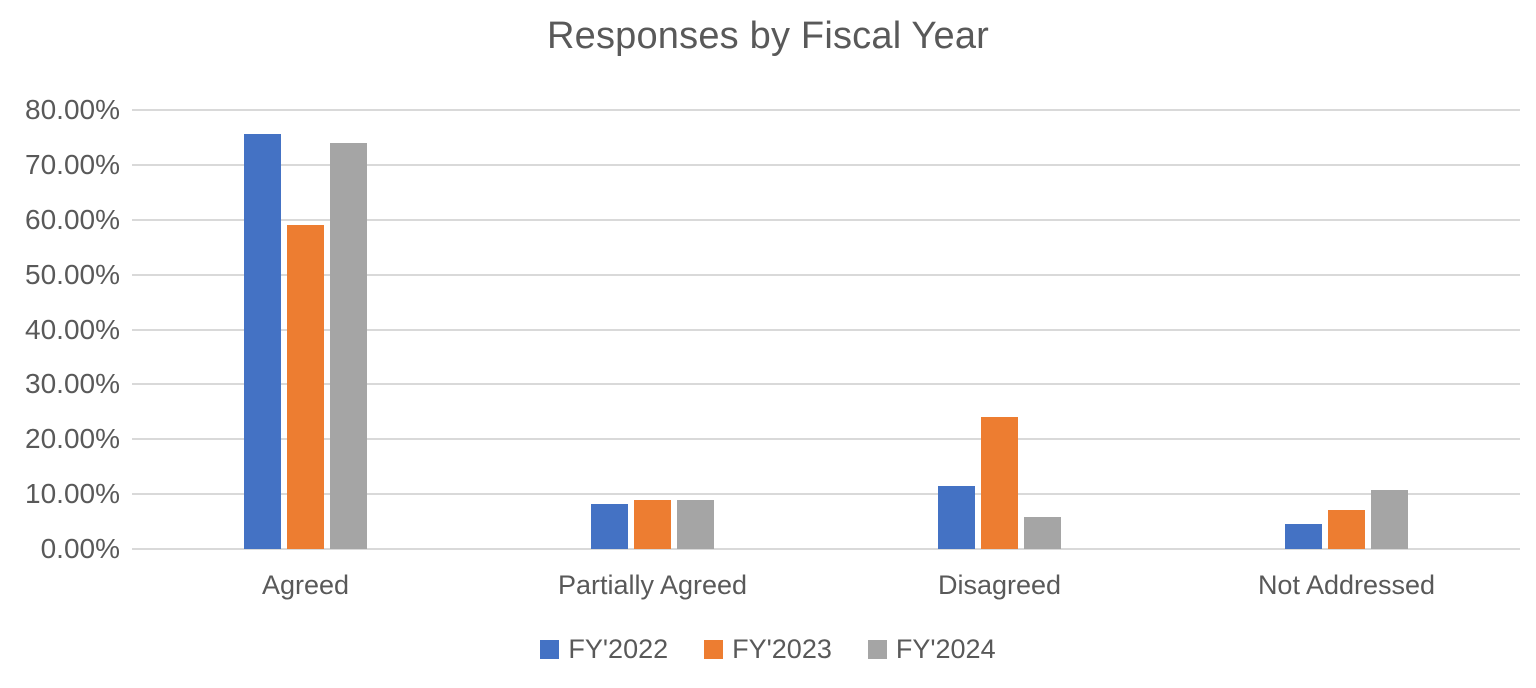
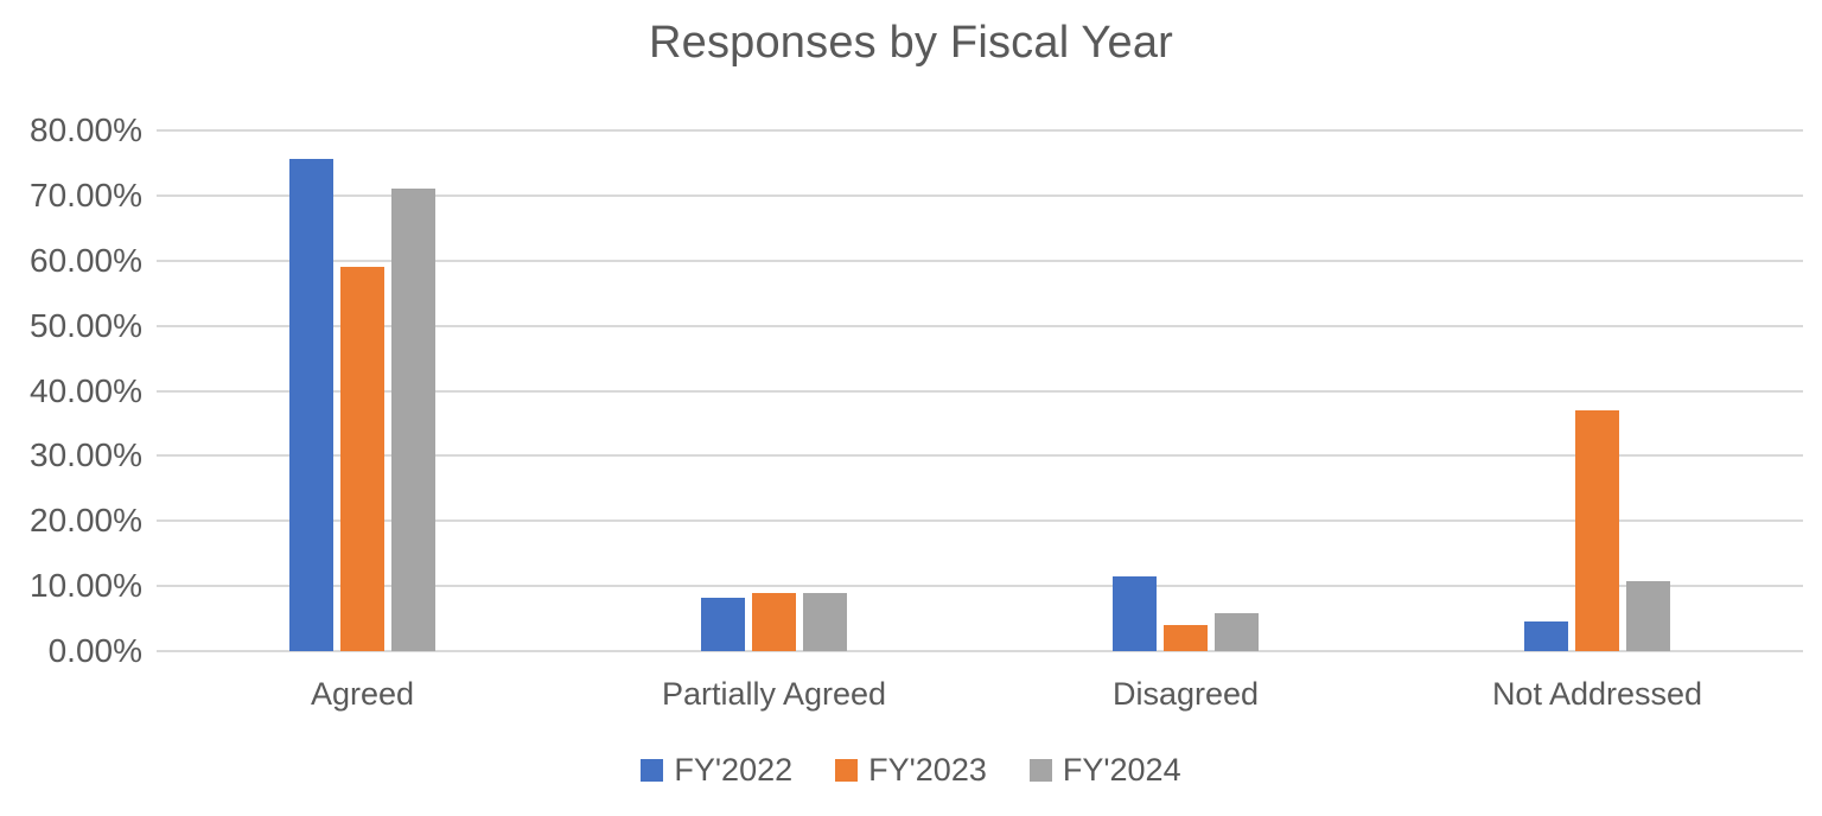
FY'2024/Agreed: 74% -> 71%
FY'2023/Disagreed: 24% -> 4%
FY'2023/Not Addressed: 7% -> 37%
